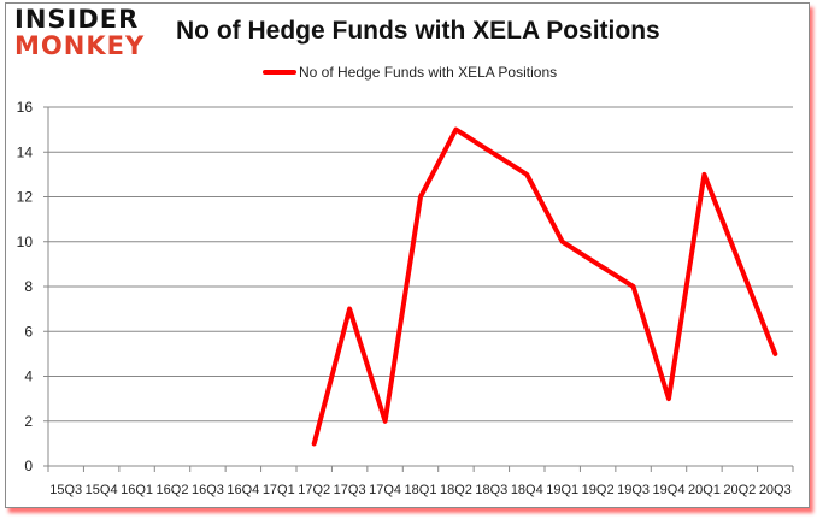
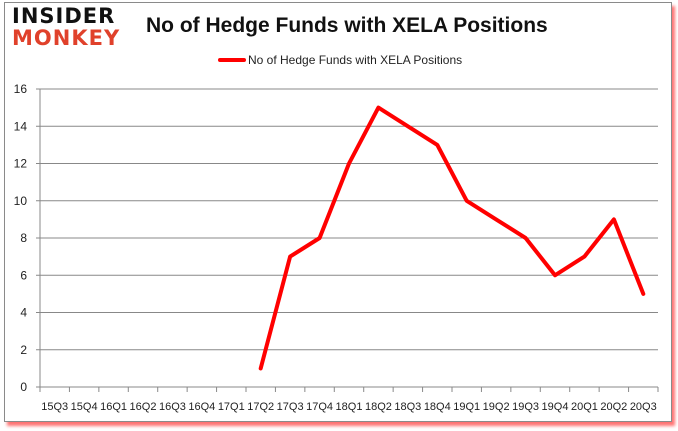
17Q4: 2 -> 8
19Q4: 3 -> 6
20Q1: 13 -> 7
